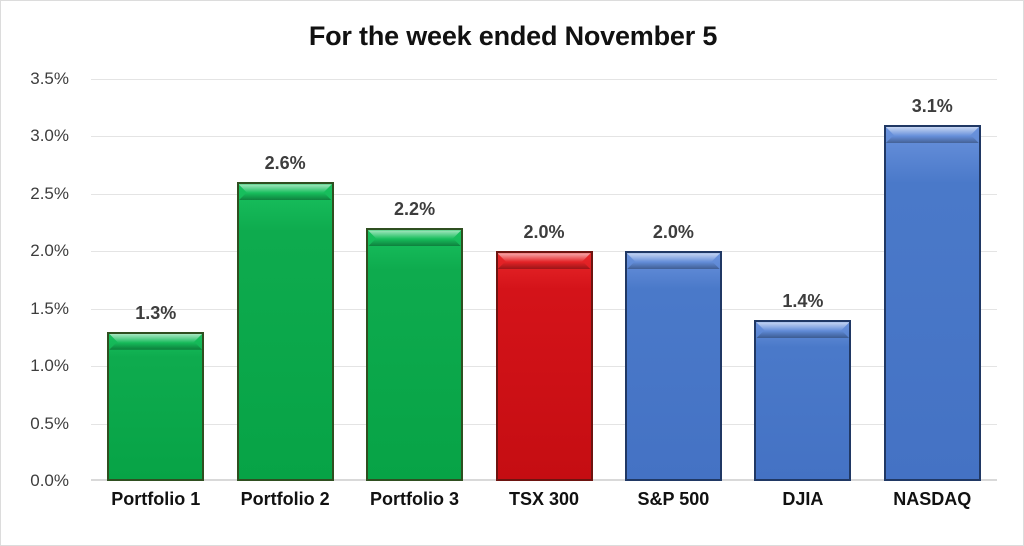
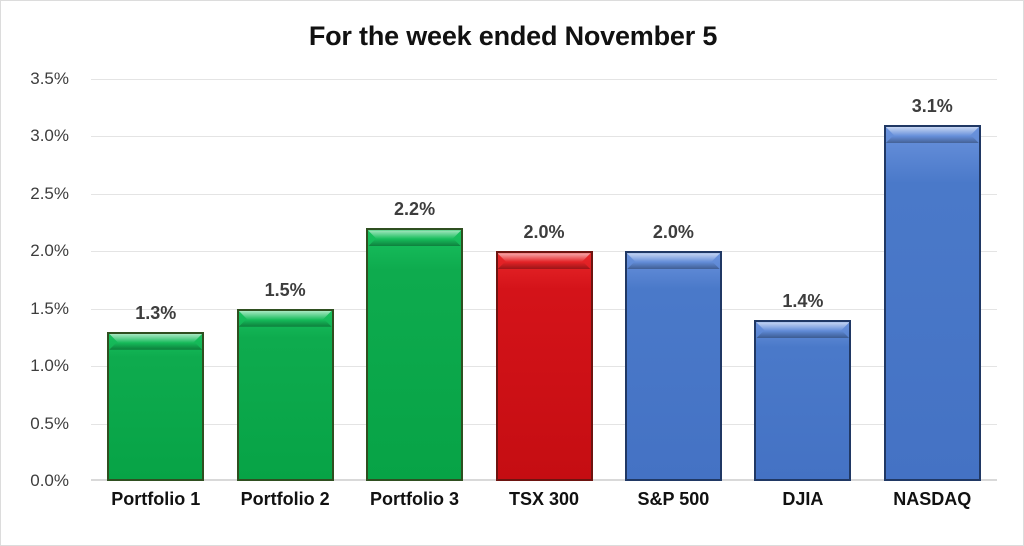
Portfolio 2: 2.6% -> 1.5%
